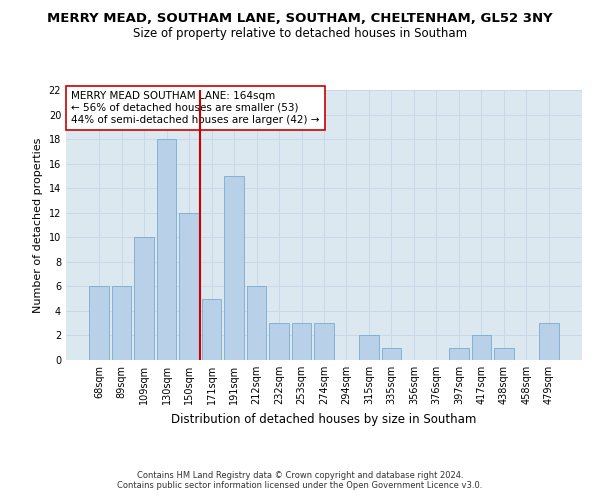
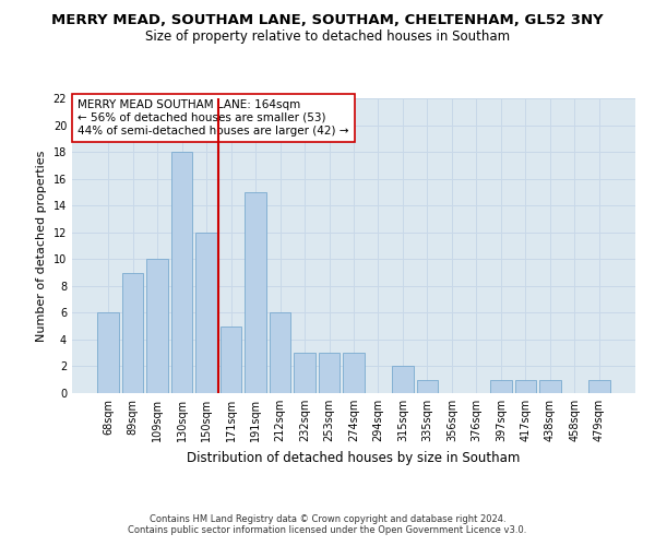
89sqm: 6 -> 9
417sqm: 2 -> 1
479sqm: 3 -> 1
